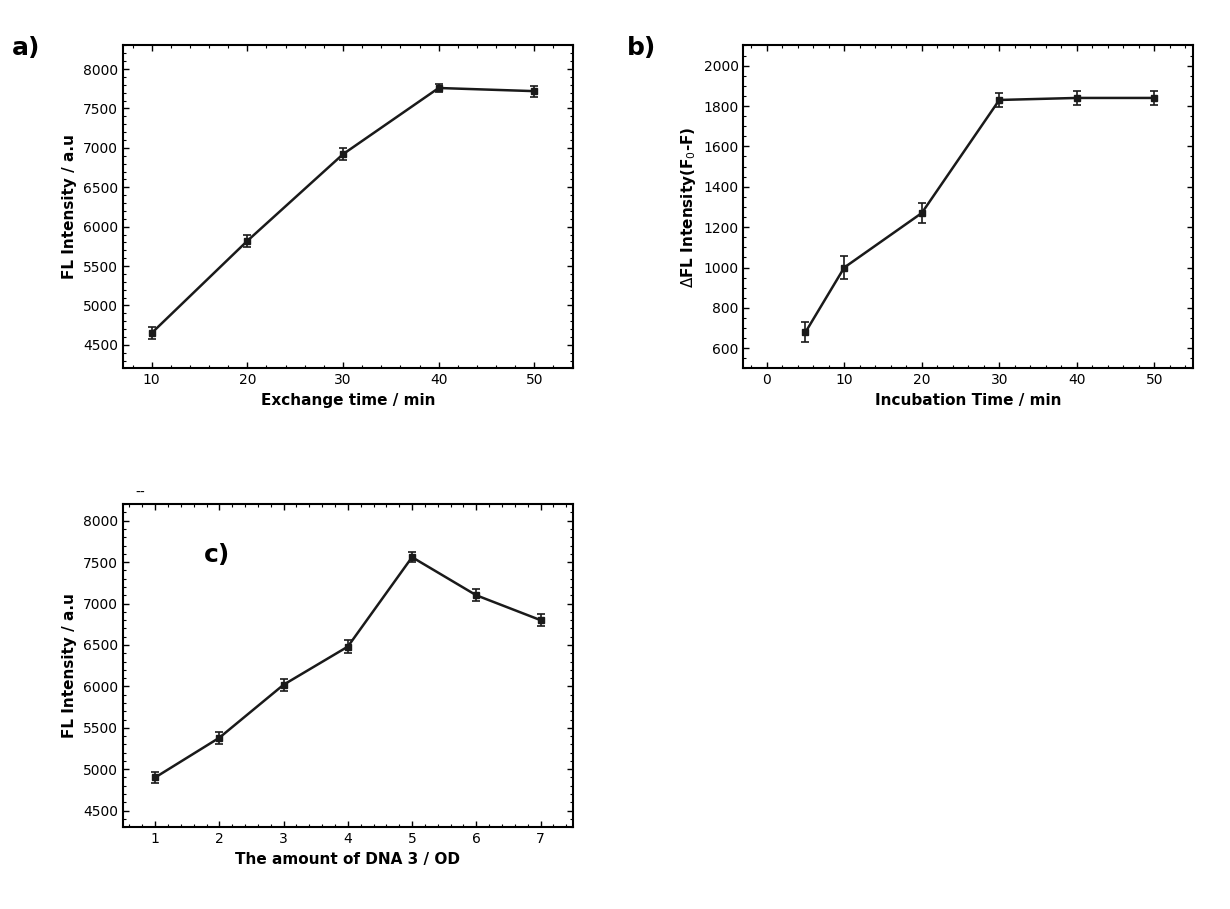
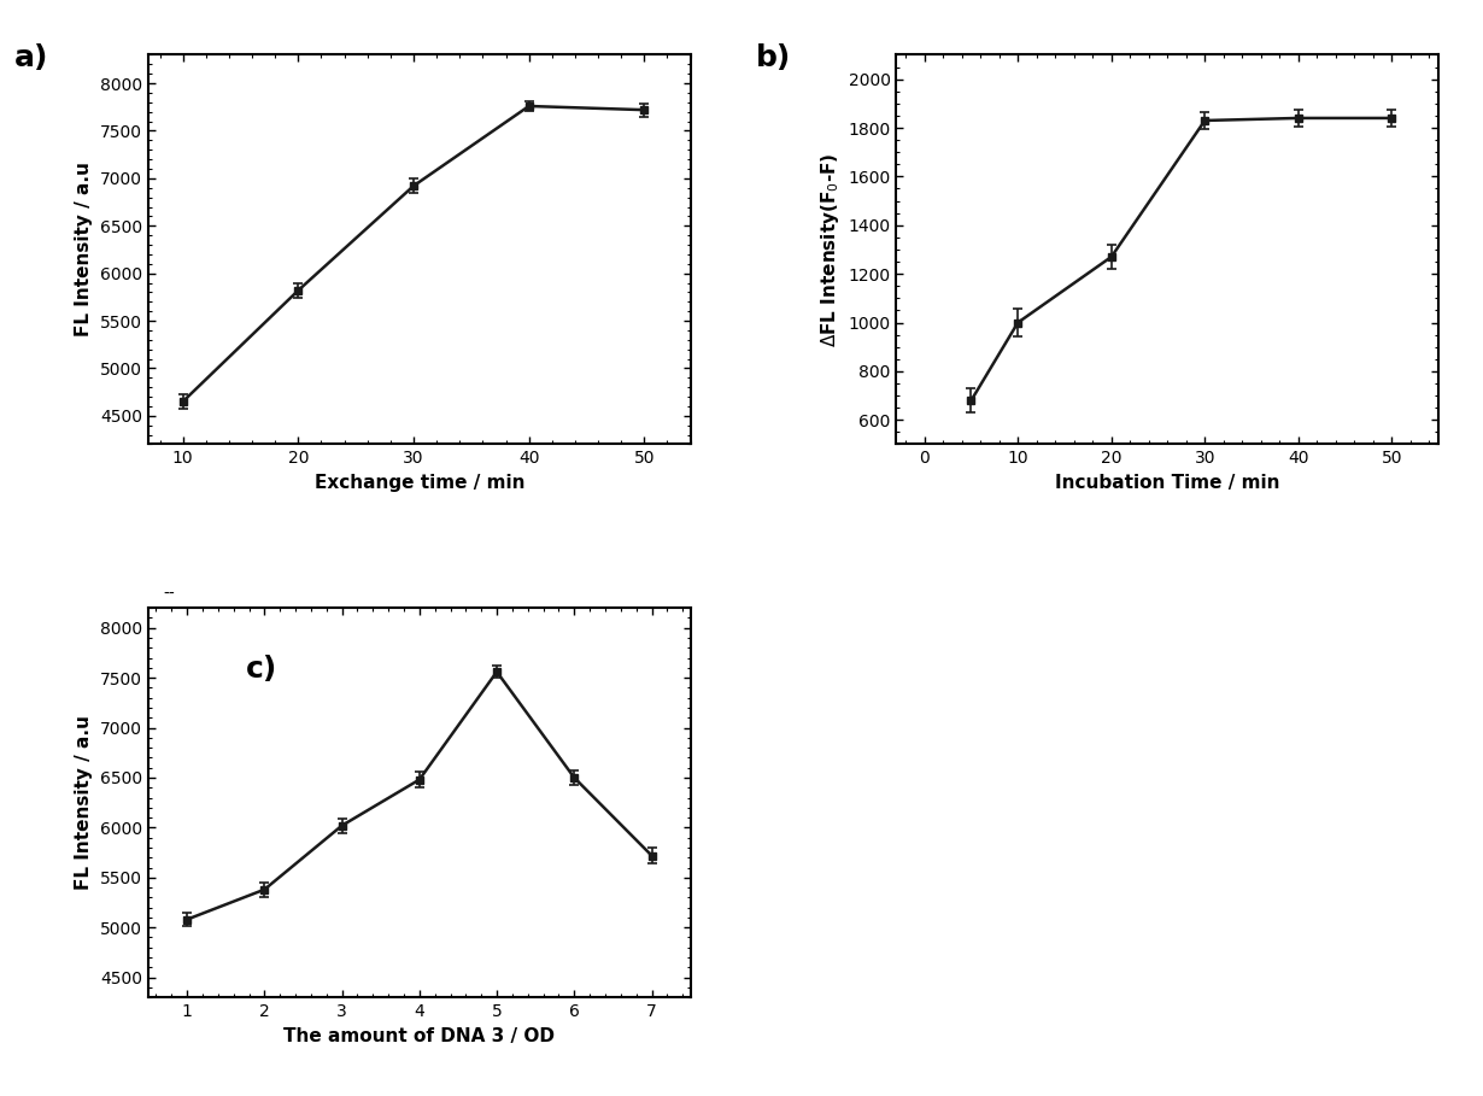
1: 4900 -> 5080
6: 7100 -> 6500
7: 6800 -> 5720
